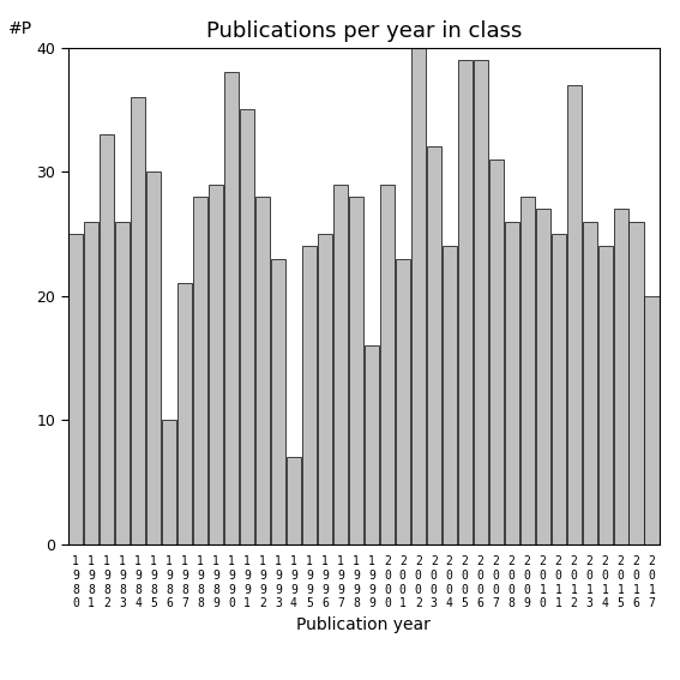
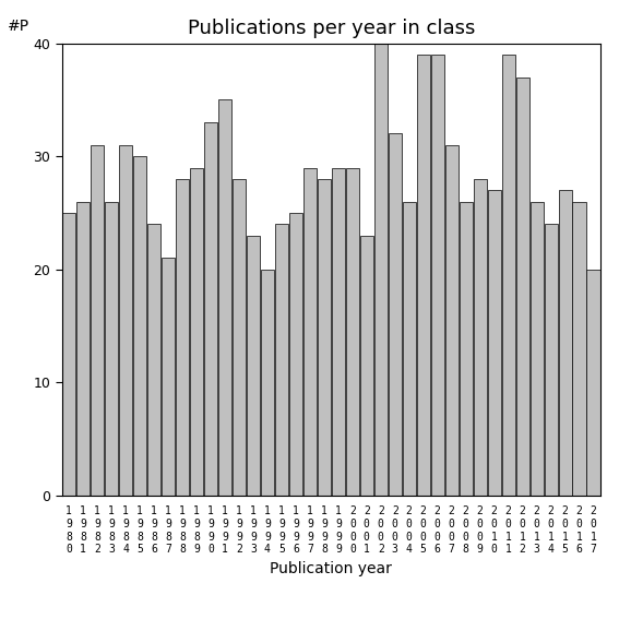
1 9 8 2: 33 -> 31
1 9 8 4: 36 -> 31
1 9 8 6: 10 -> 24
1 9 9 0: 38 -> 33
1 9 9 4: 7 -> 20
1 9 9 9: 16 -> 29
2 0 0 4: 24 -> 26
2 0 1 1: 25 -> 39
